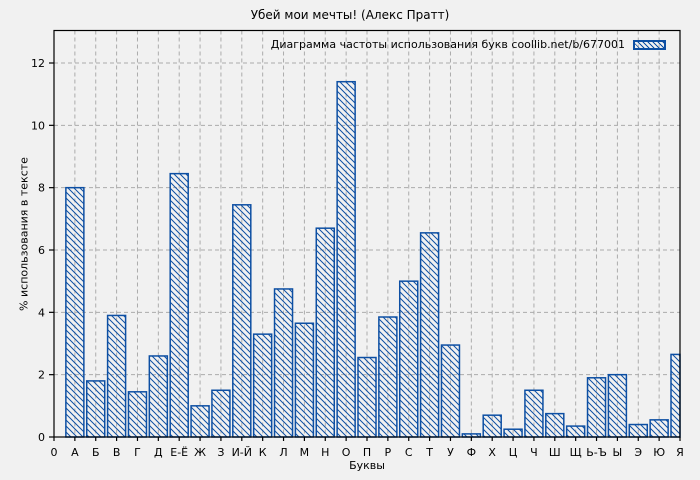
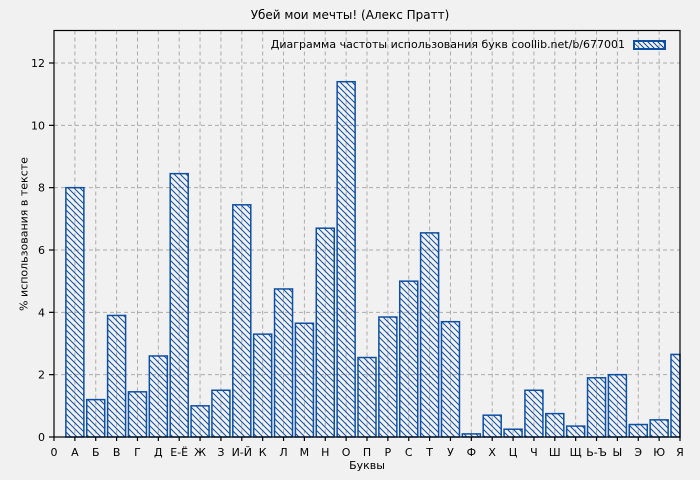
Б: 1.8 -> 1.2
У: 3.0 -> 3.7
